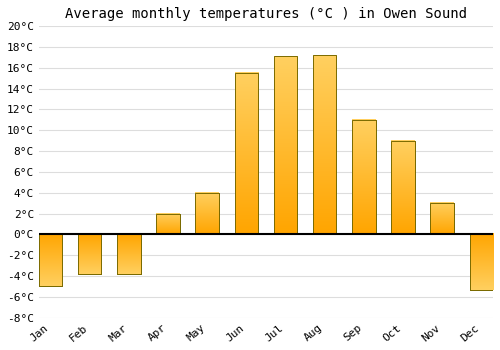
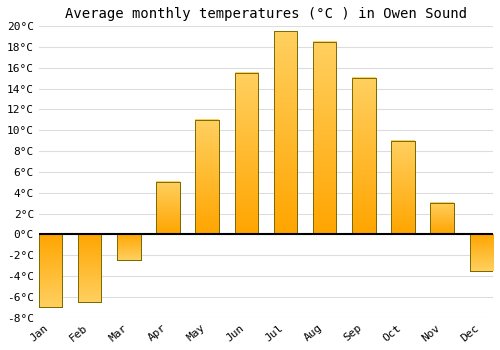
Jan: -5.0°C -> -7.0°C
Feb: -3.8°C -> -6.5°C
Mar: -3.8°C -> -2.5°C
Apr: 2.0°C -> 5.0°C
May: 4.0°C -> 11.0°C
Jul: 17.1°C -> 19.5°C
Aug: 17.2°C -> 18.5°C
Sep: 11.0°C -> 15.0°C
Dec: -5.4°C -> -3.5°C
